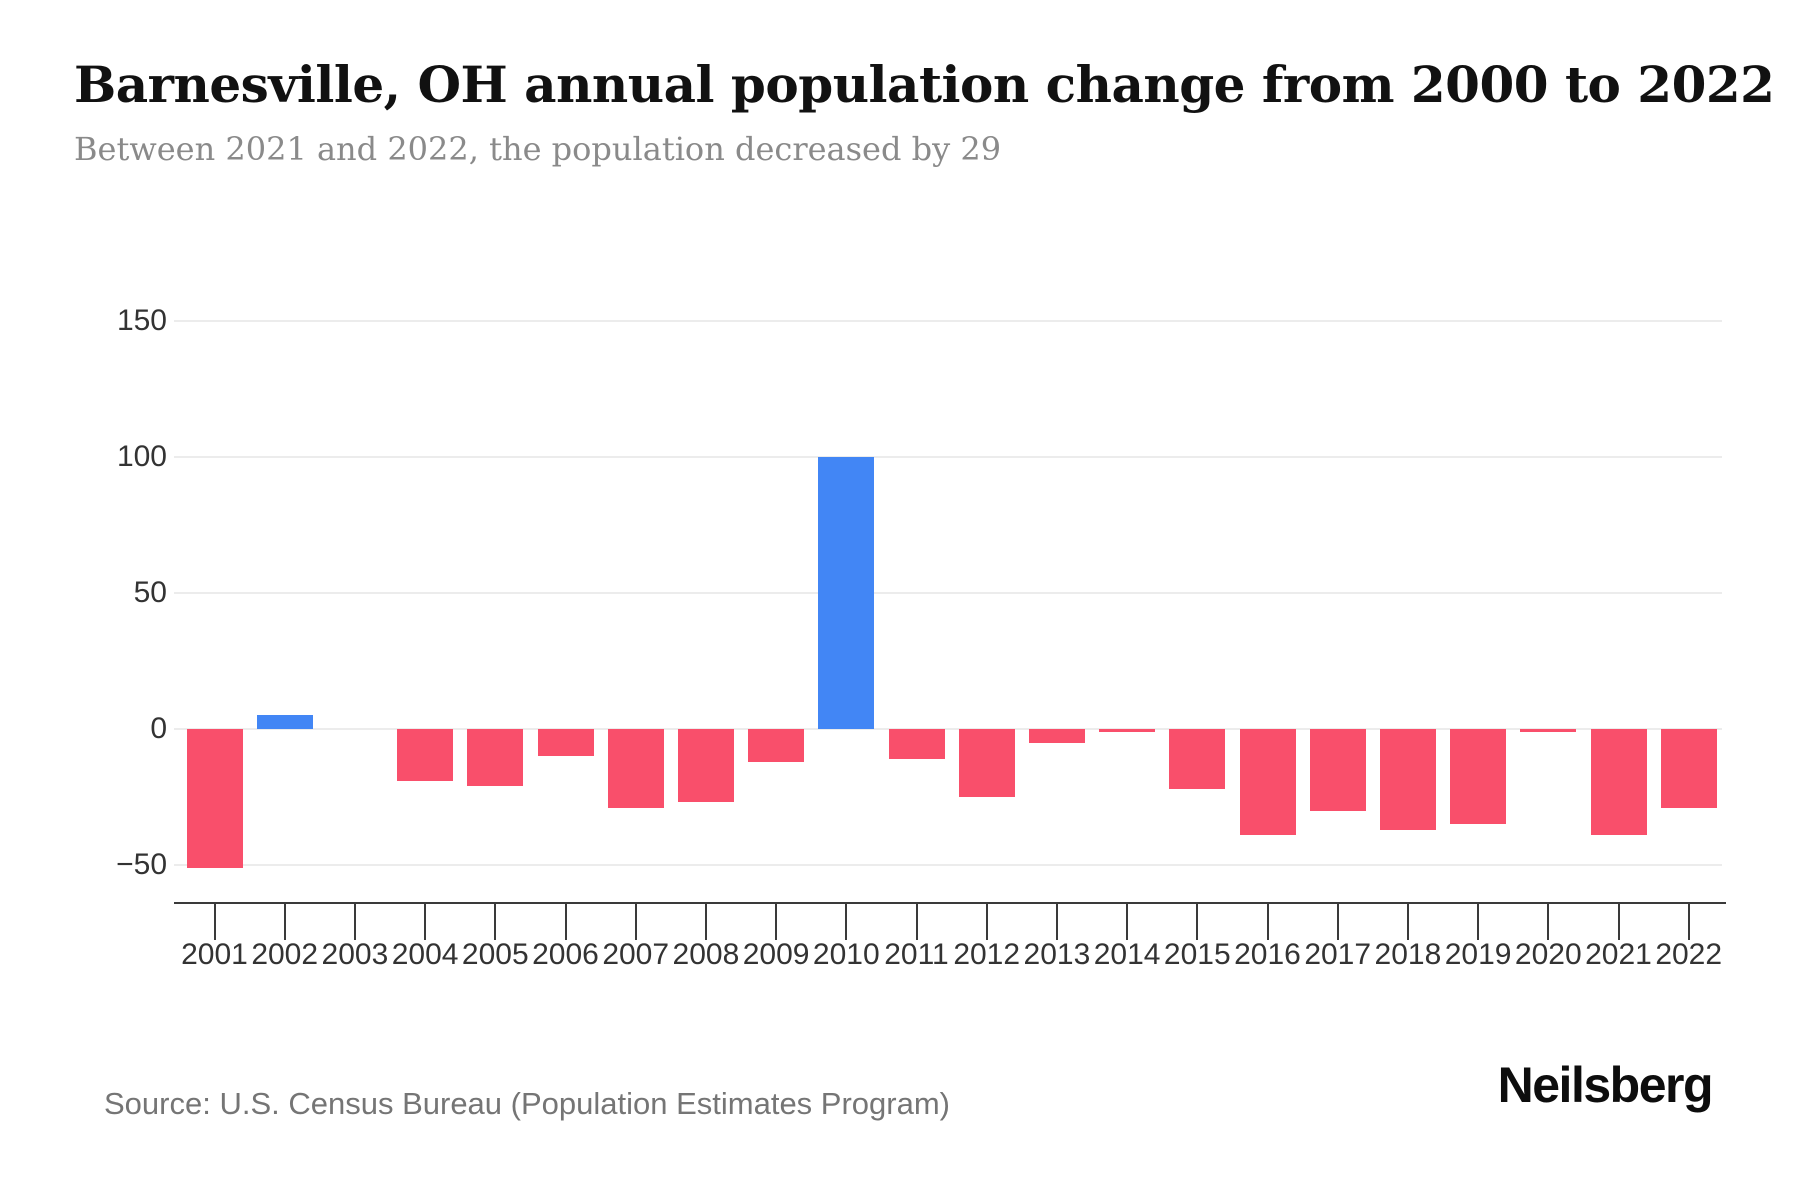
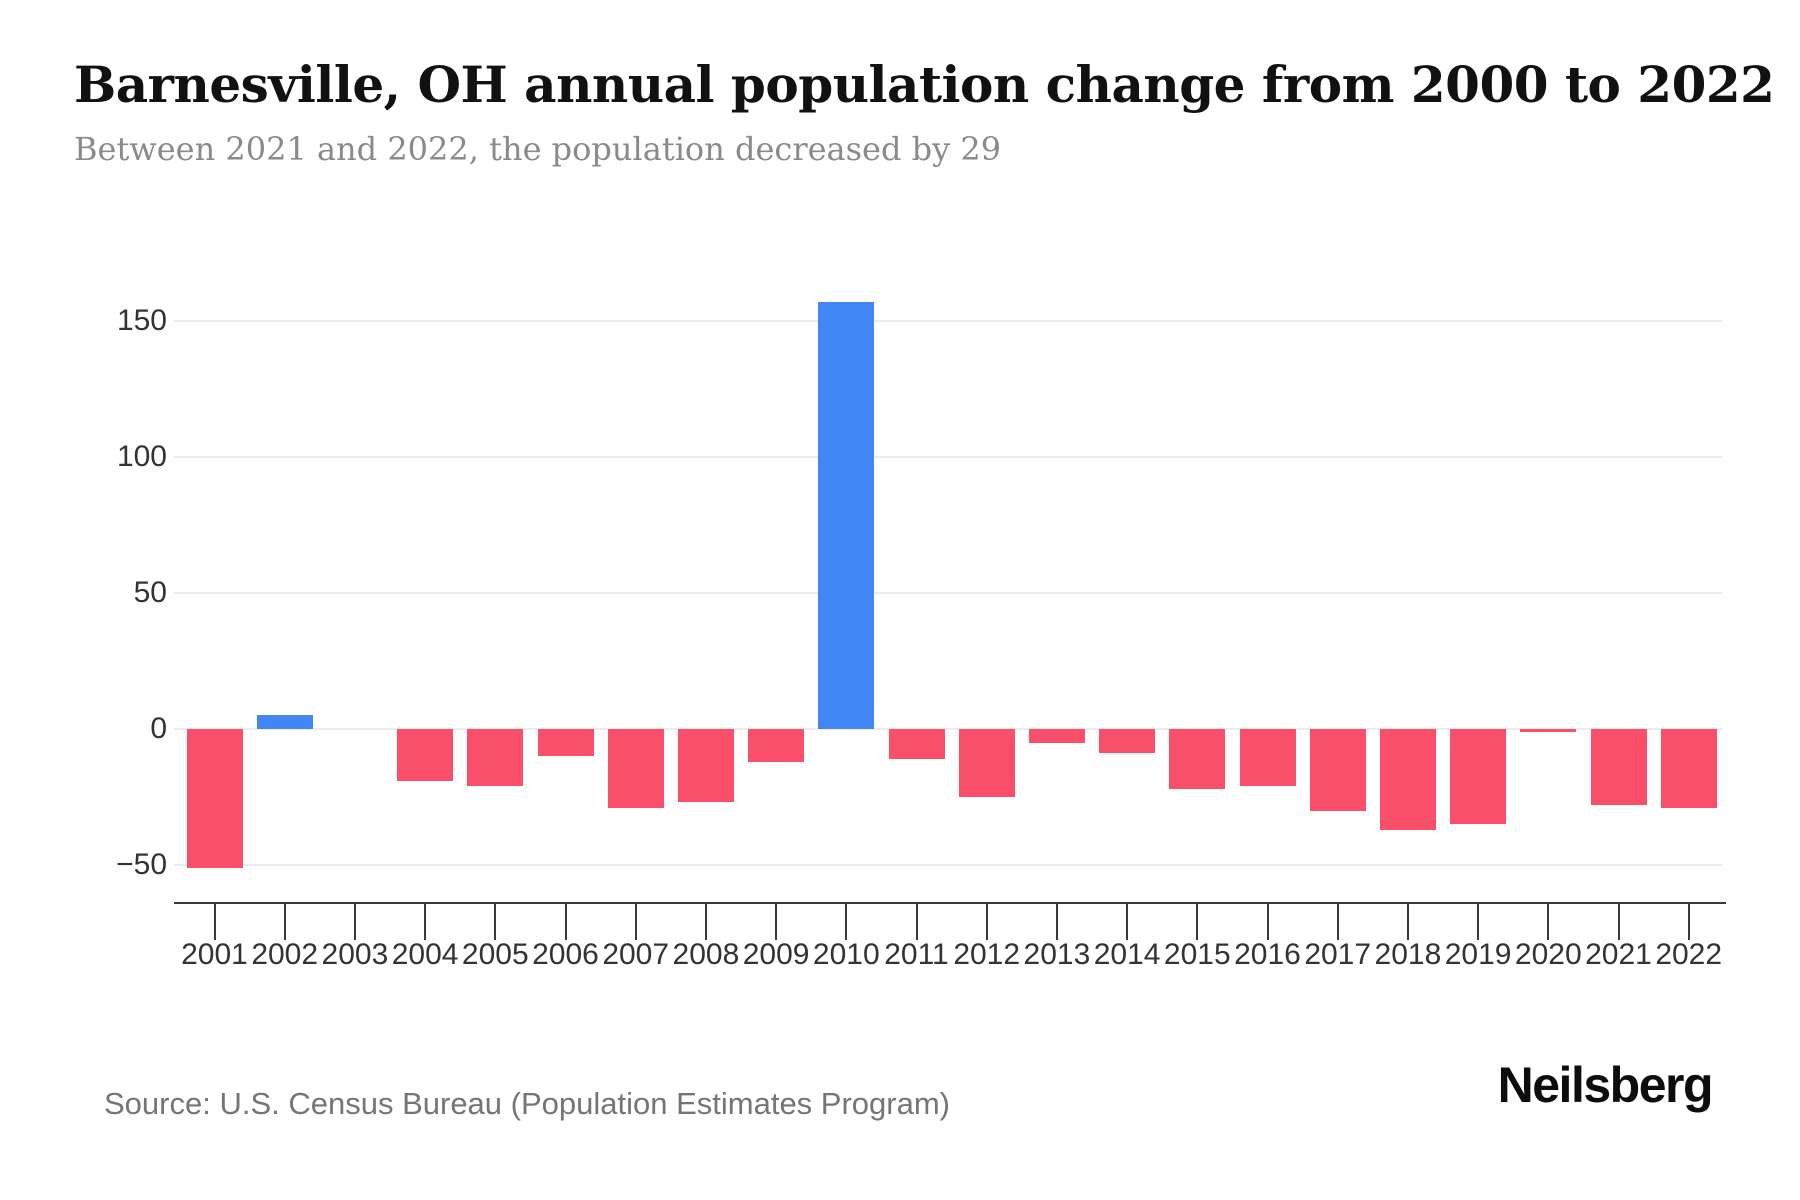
2010: 100 -> 157
2014: -1 -> -9
2016: -39 -> -21
2021: -39 -> -28
